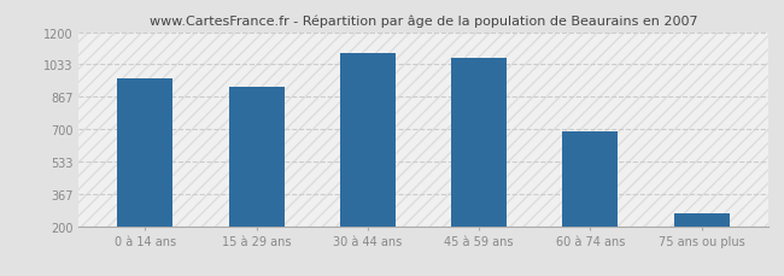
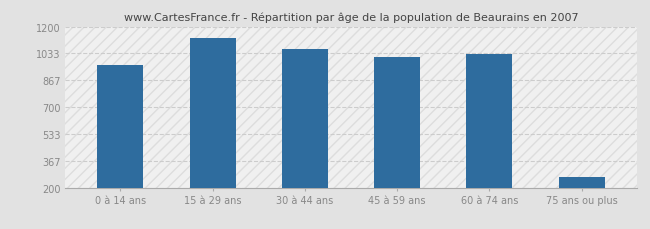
15 à 29 ans: 920 -> 1130
30 à 44 ans: 1100 -> 1060
45 à 59 ans: 1070 -> 1010
60 à 74 ans: 690 -> 1030
